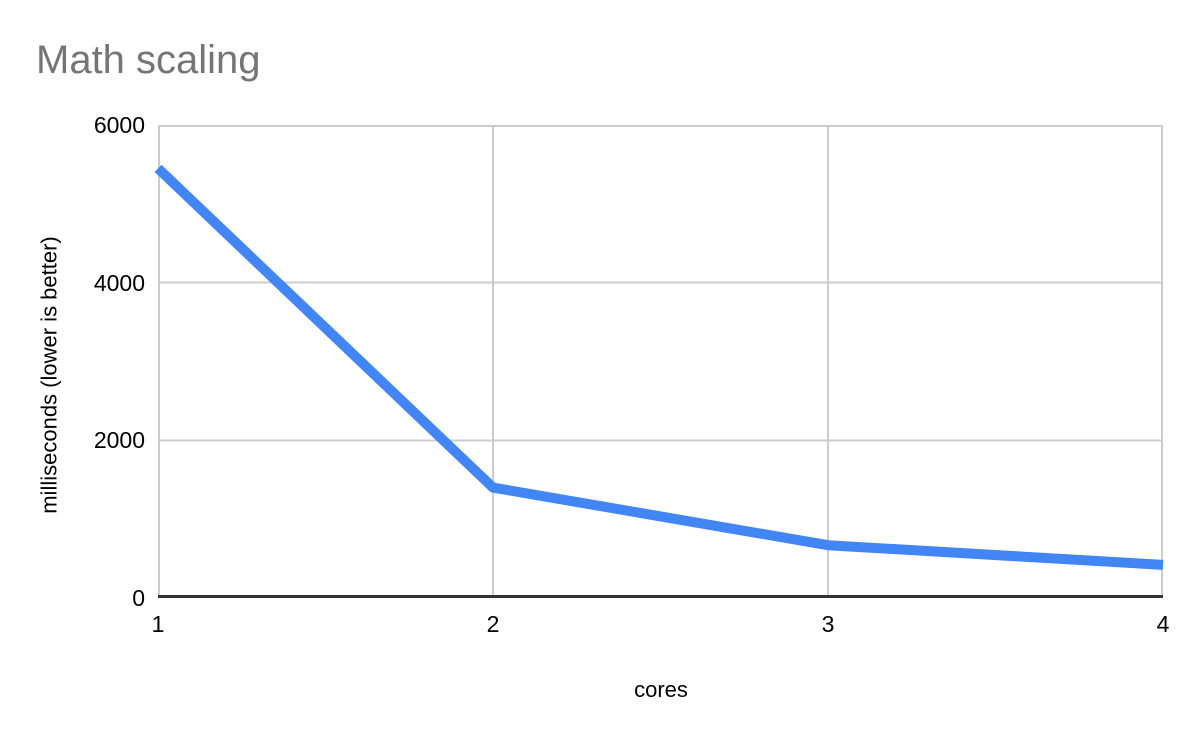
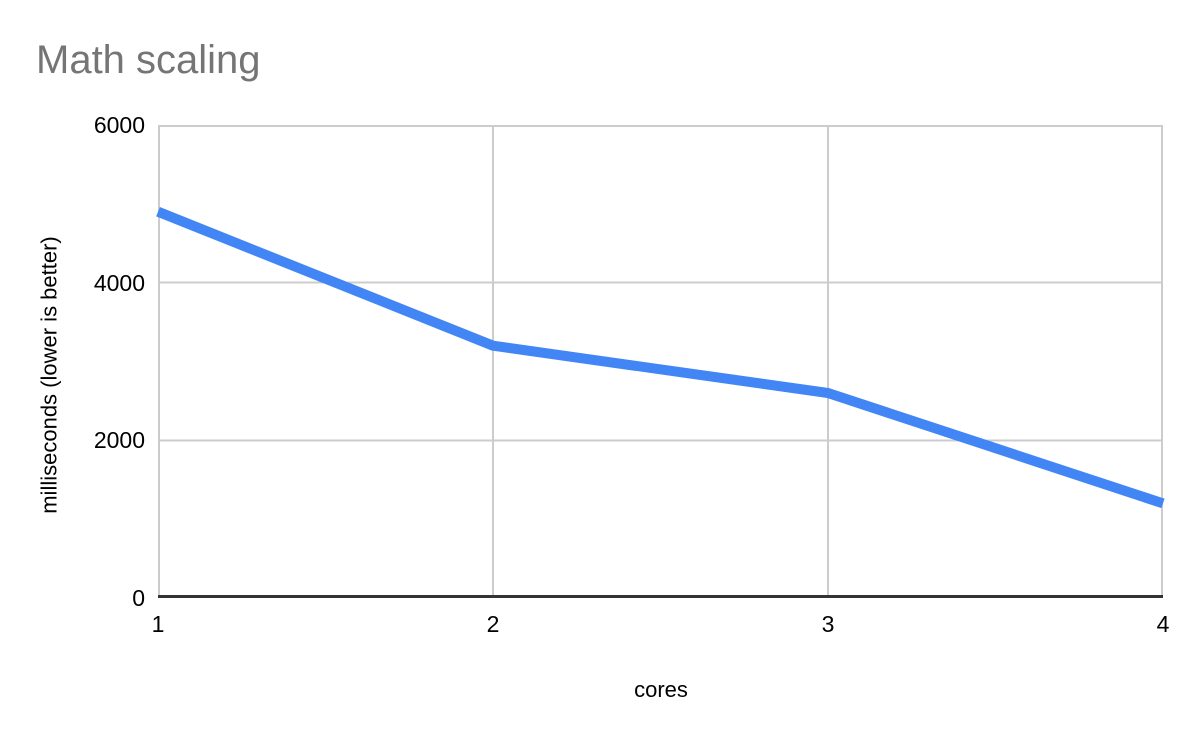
1: 5400 -> 4900
2: 1400 -> 3200
3: 700 -> 2600
4: 400 -> 1200
